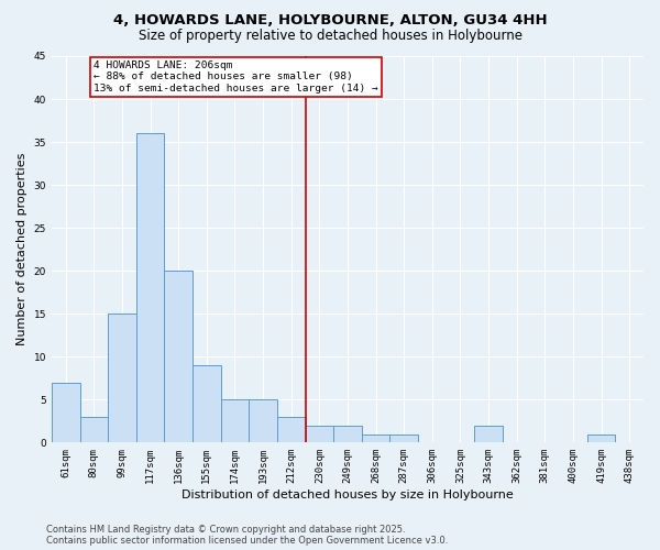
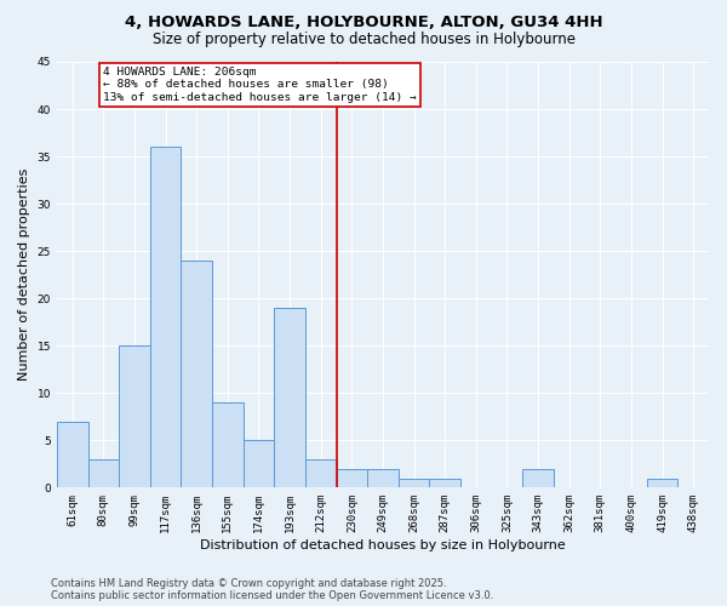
136sqm: 20 -> 24
193sqm: 5 -> 19
